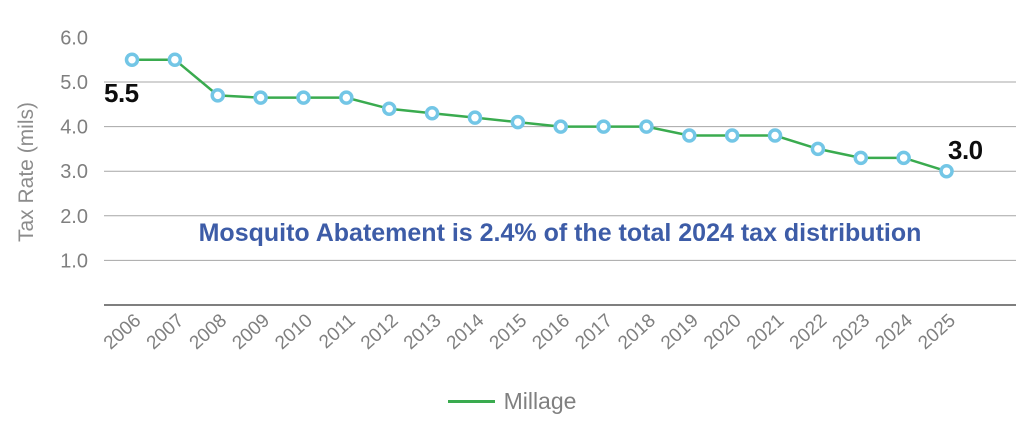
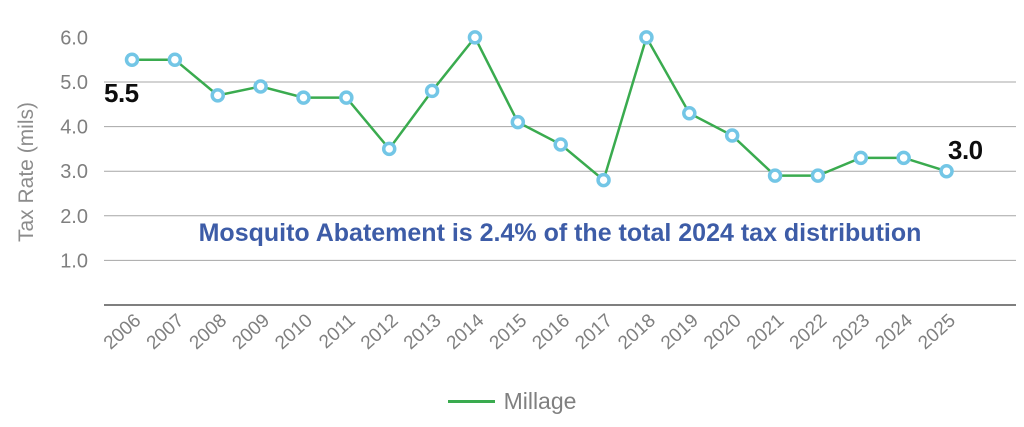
2009: 4.7 -> 4.9
2012: 4.4 -> 3.5
2013: 4.3 -> 4.8
2014: 4.2 -> 6.0
2016: 4.0 -> 3.6
2017: 4.0 -> 2.8
2018: 4.0 -> 6.0
2019: 3.8 -> 4.3
2021: 3.8 -> 2.9
2022: 3.5 -> 2.9
